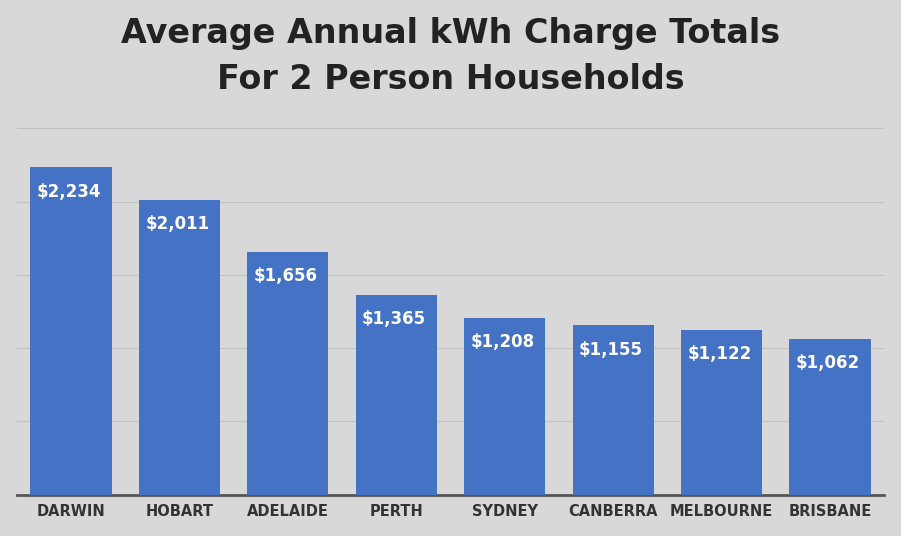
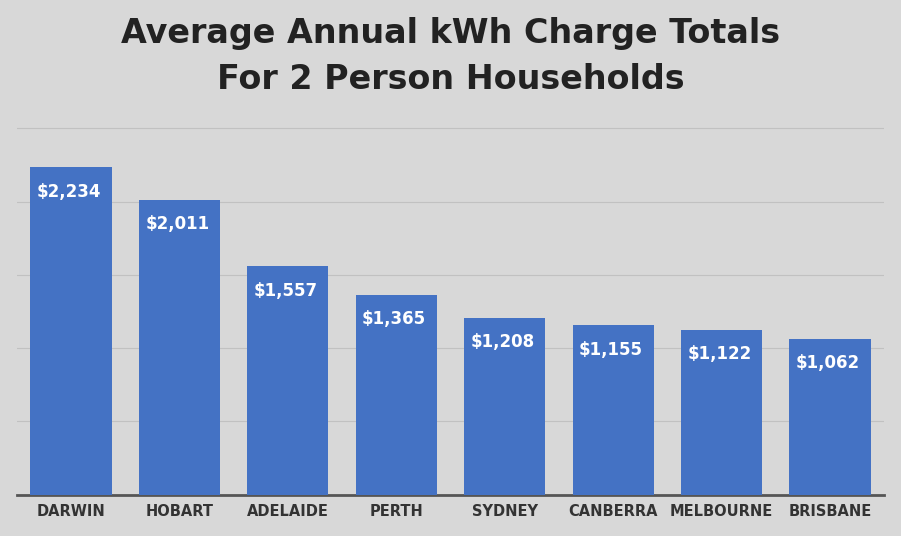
ADELAIDE: $1,656 -> $1,557
